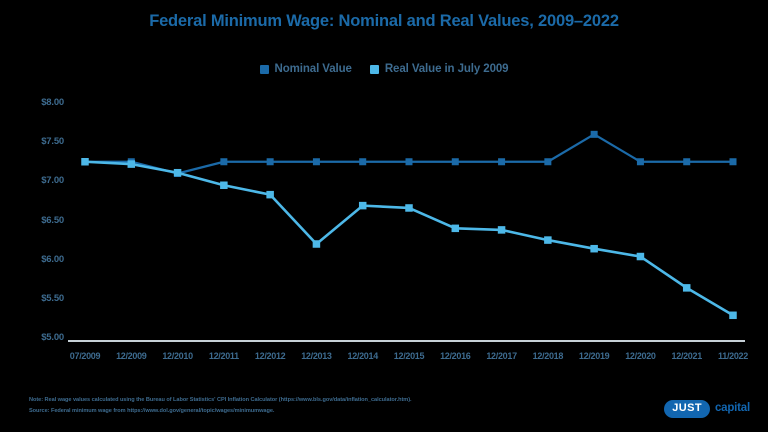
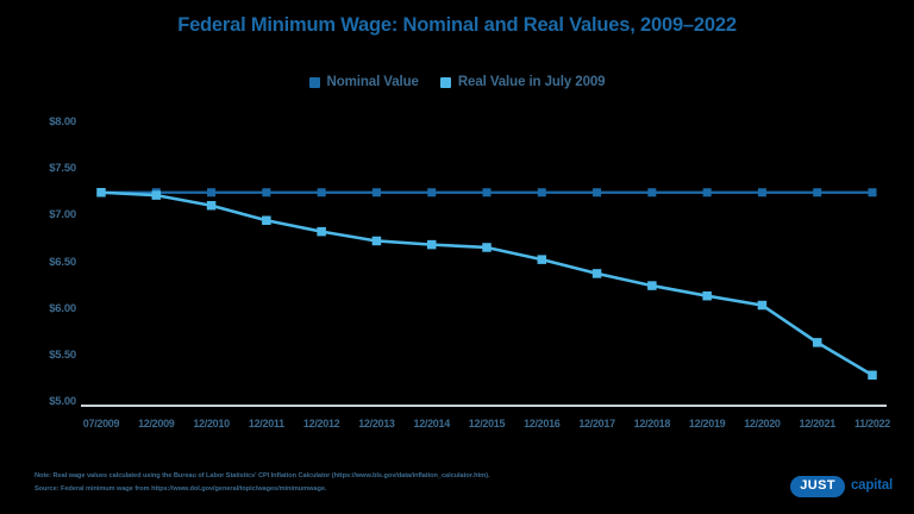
Nominal Value/12/2010: $7.1 -> $7.2
Real Value in July 2009/12/2013: $6.2 -> $6.7
Real Value in July 2009/12/2016: $6.4 -> $6.5
Nominal Value/12/2019: $7.6 -> $7.2
